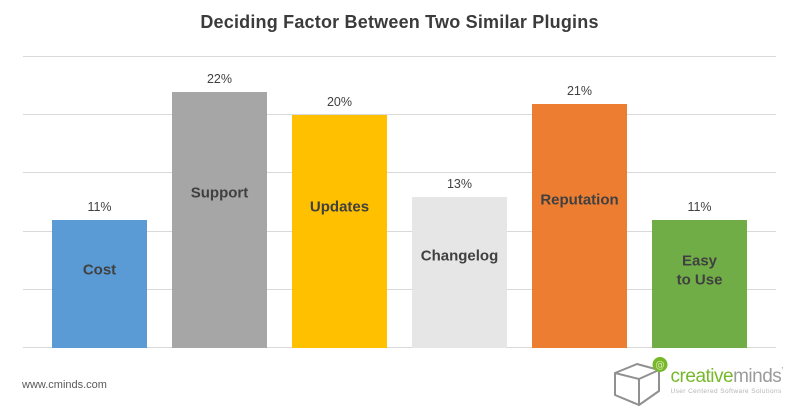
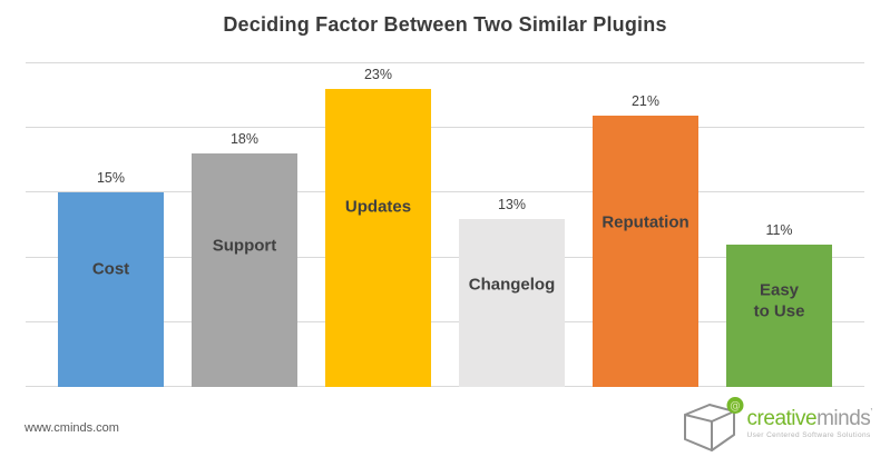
Cost: 11% -> 15%
Support: 22% -> 18%
Updates: 20% -> 23%
